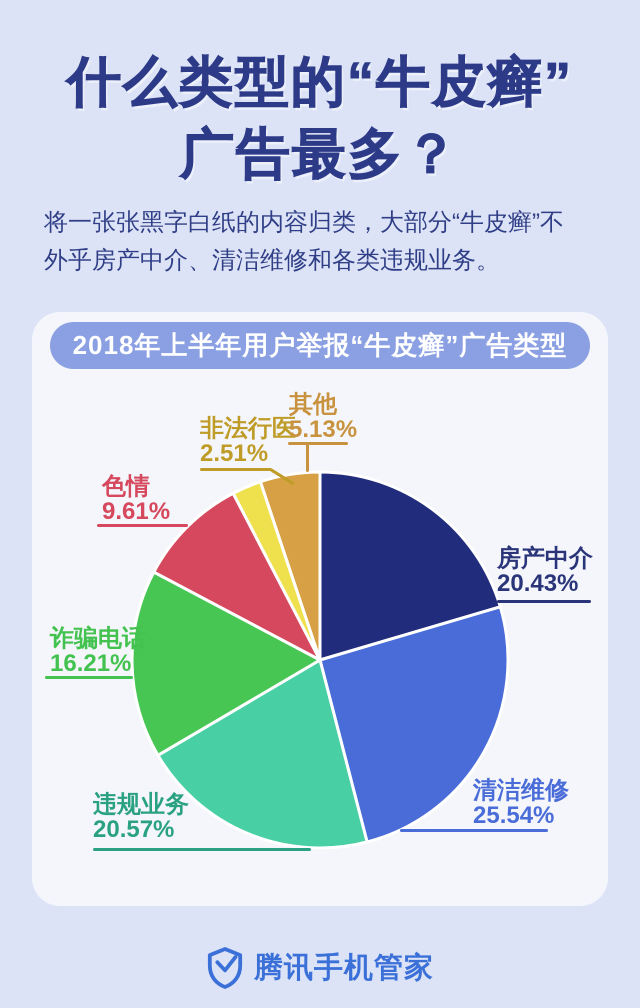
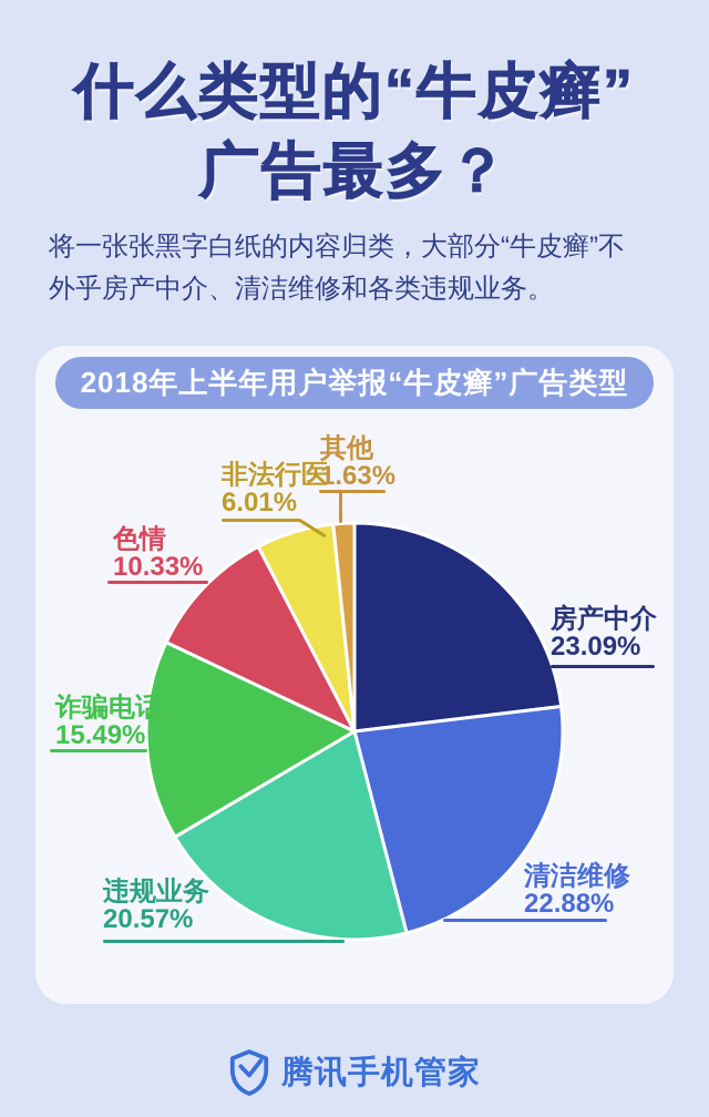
房产中介: 20.43% -> 23.09%
清洁维修: 25.54% -> 22.88%
诈骗电话: 16.21% -> 15.49%
色情: 9.61% -> 10.33%
非法行医: 2.51% -> 6.01%
其他: 5.13% -> 1.63%
